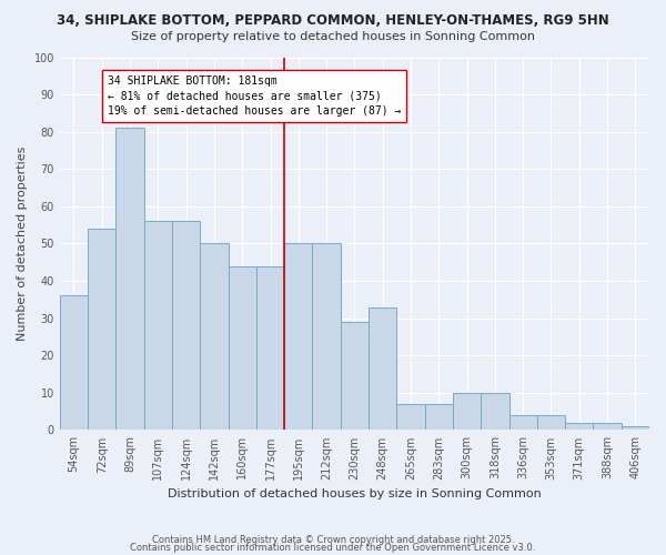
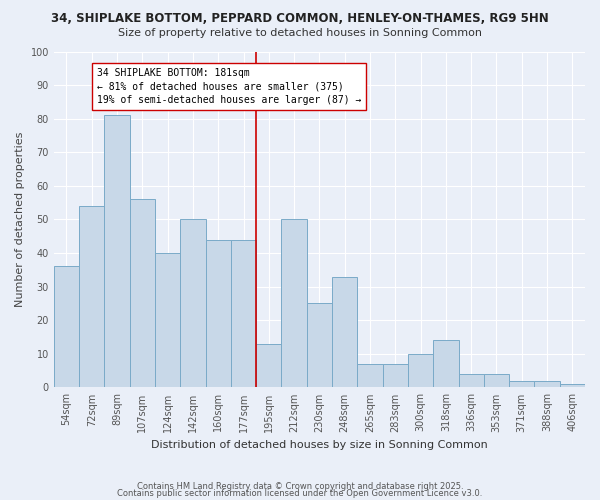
124sqm: 56 -> 40
195sqm: 50 -> 13
230sqm: 29 -> 25
318sqm: 10 -> 14
